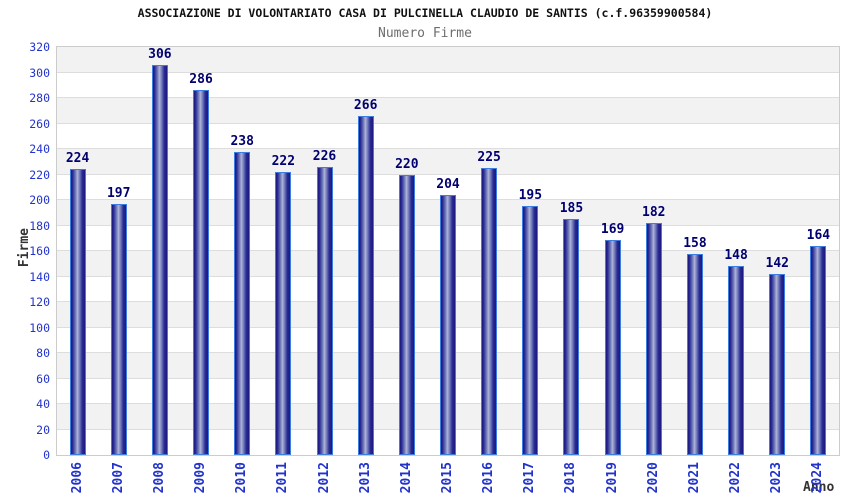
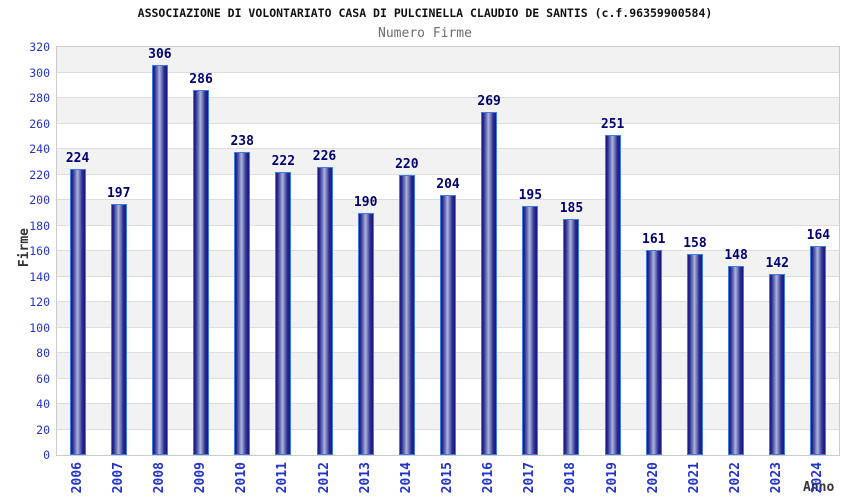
2013: 266 -> 190
2016: 225 -> 269
2019: 169 -> 251
2020: 182 -> 161
